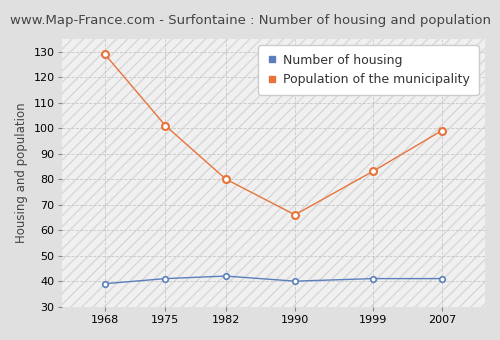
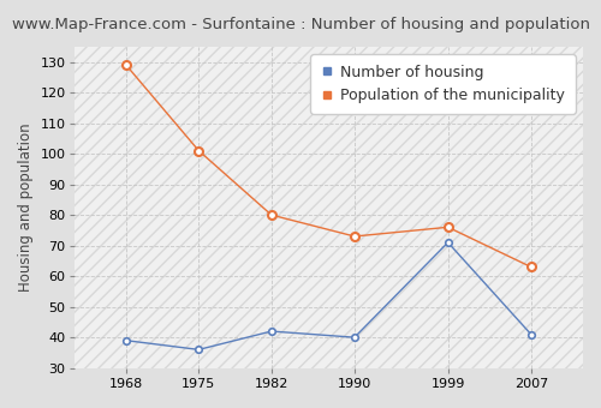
Number of housing/1975: 41 -> 36
Population of the municipality/1990: 66 -> 73
Number of housing/1999: 41 -> 71
Population of the municipality/1999: 83 -> 76
Population of the municipality/2007: 99 -> 63
